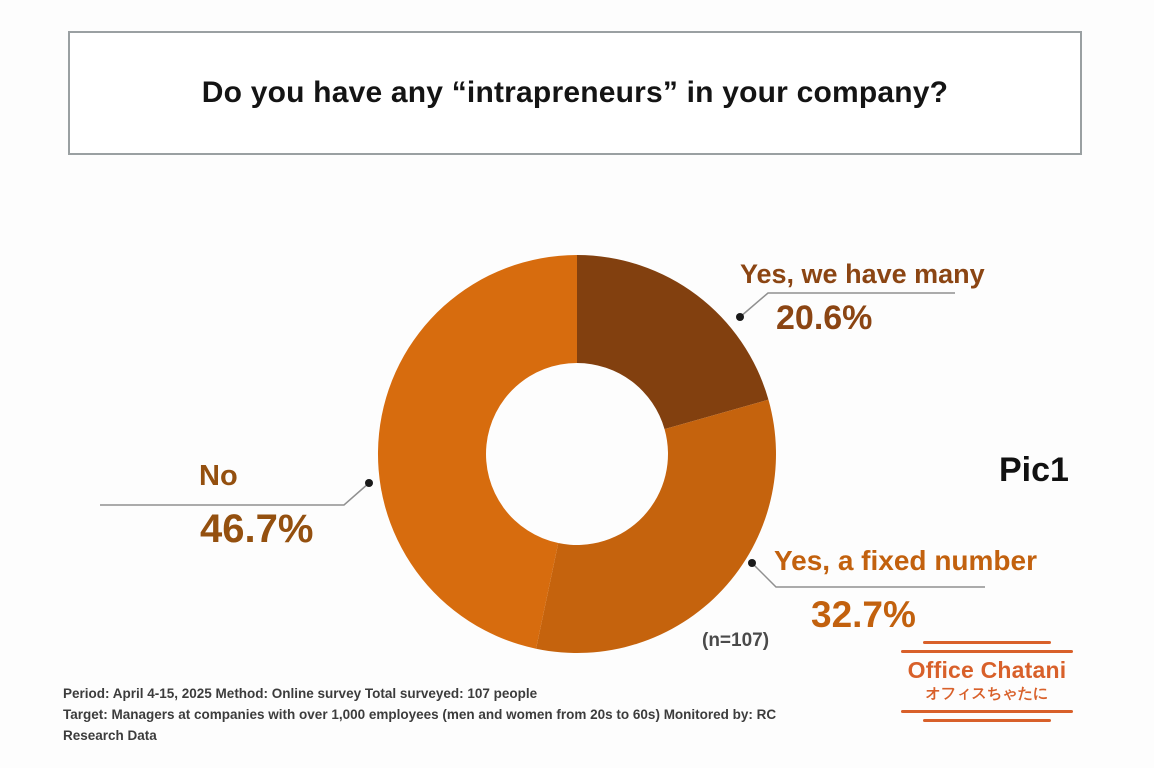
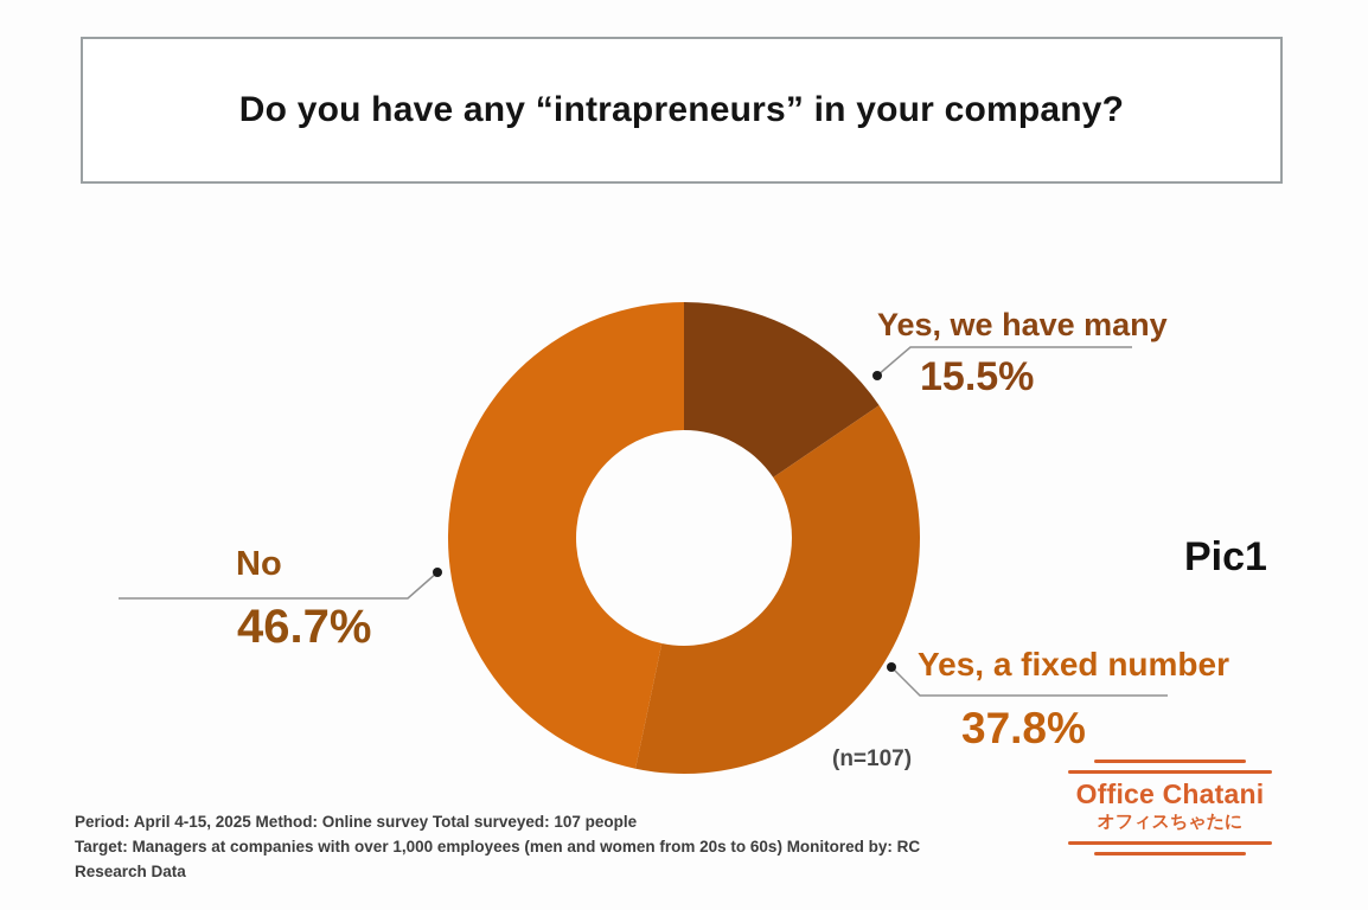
Yes, we have many: 20.6% -> 15.5%
Yes, a fixed number: 32.7% -> 37.8%
